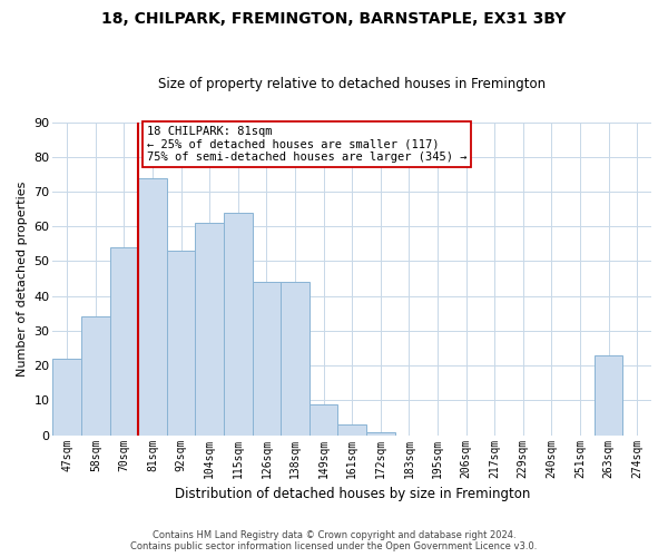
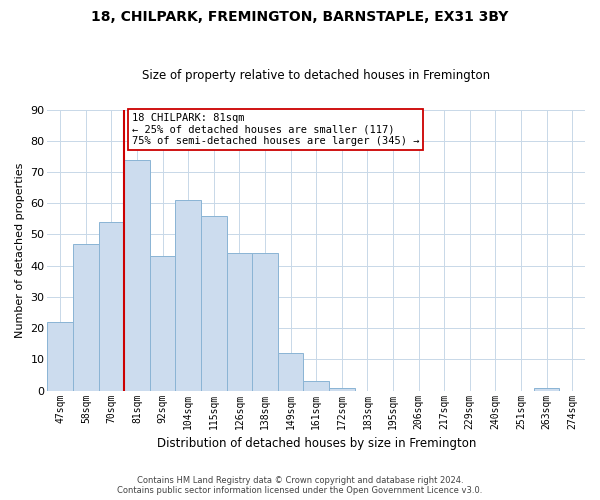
58sqm: 34 -> 47
92sqm: 53 -> 43
115sqm: 64 -> 56
149sqm: 9 -> 12
263sqm: 23 -> 1
